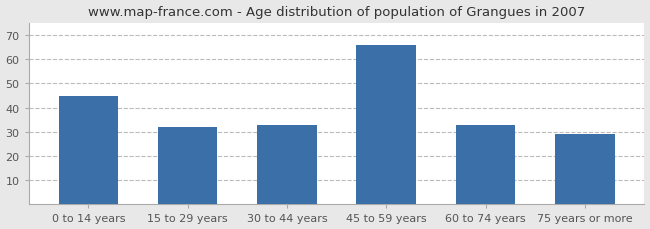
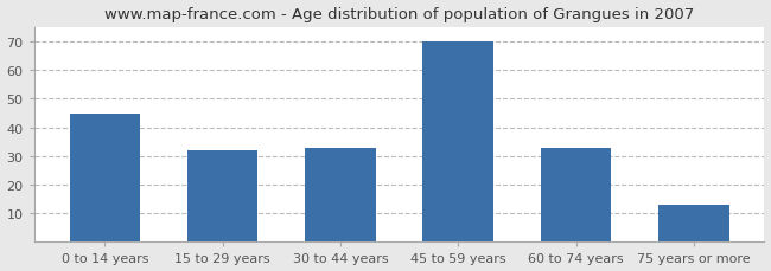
45 to 59 years: 66 -> 70
75 years or more: 29 -> 13
